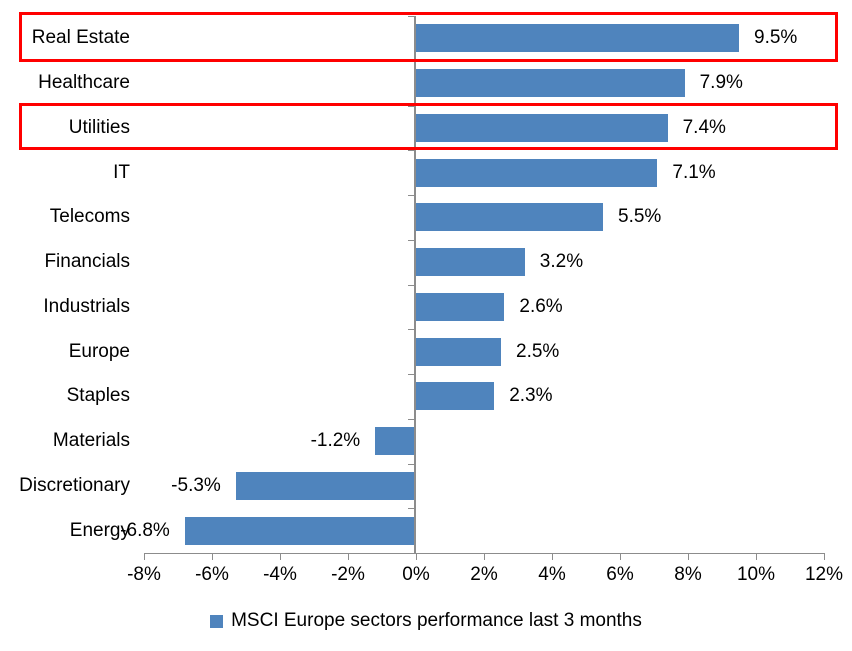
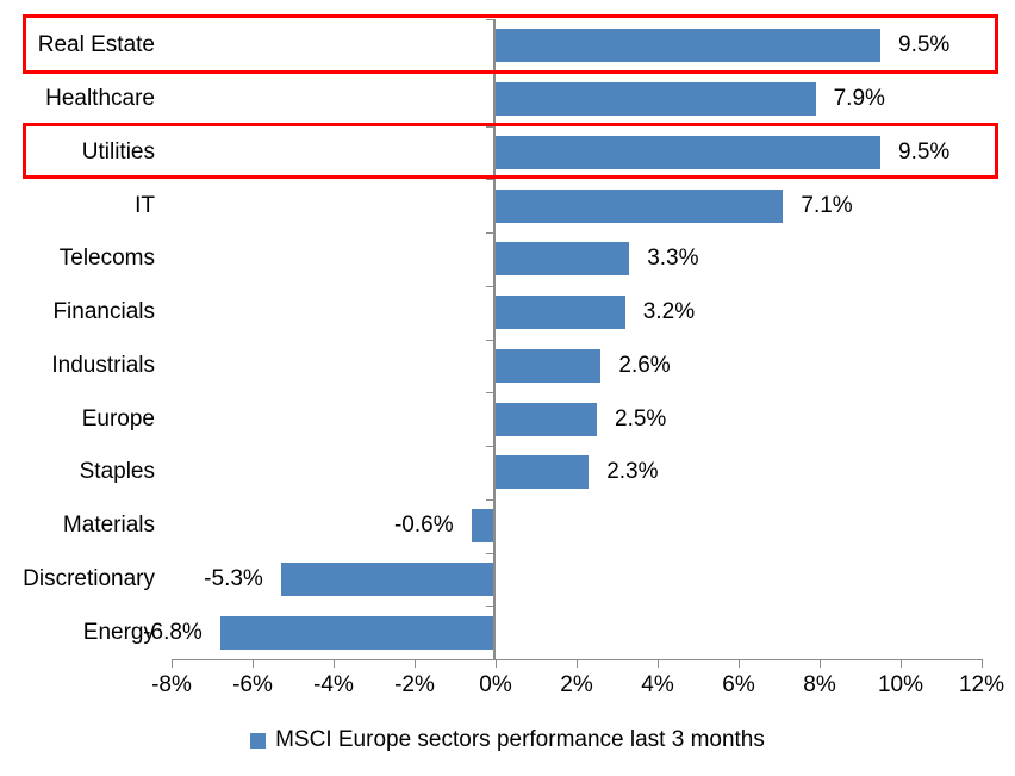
Utilities: 7.4% -> 9.5%
Telecoms: 5.5% -> 3.3%
Materials: -1.2% -> -0.6%
